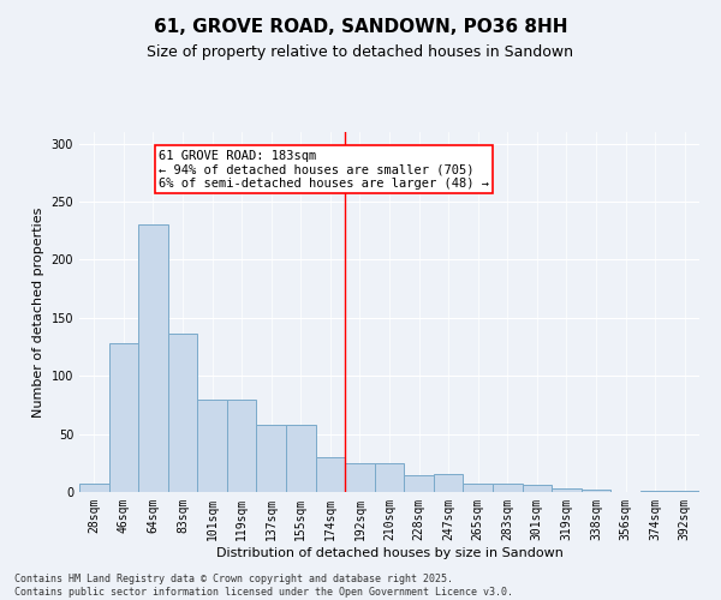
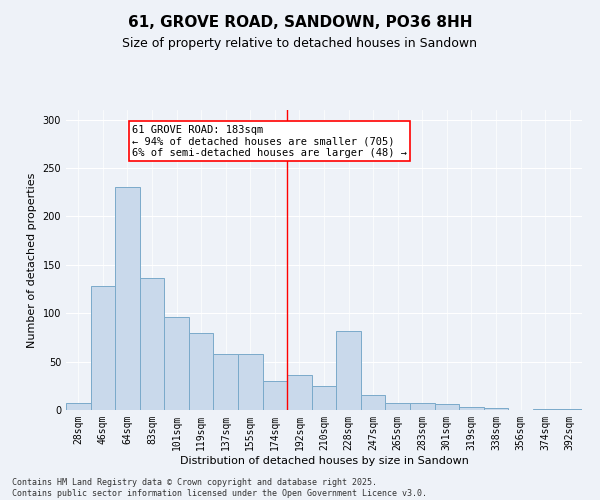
101sqm: 80 -> 96
192sqm: 25 -> 36
228sqm: 14 -> 82
